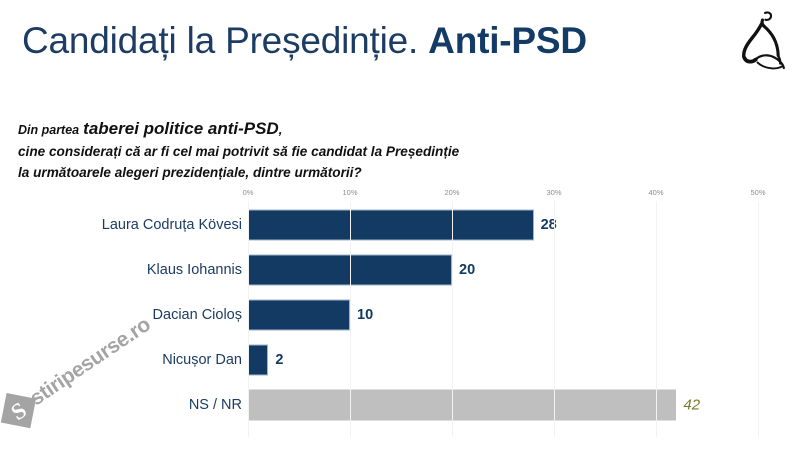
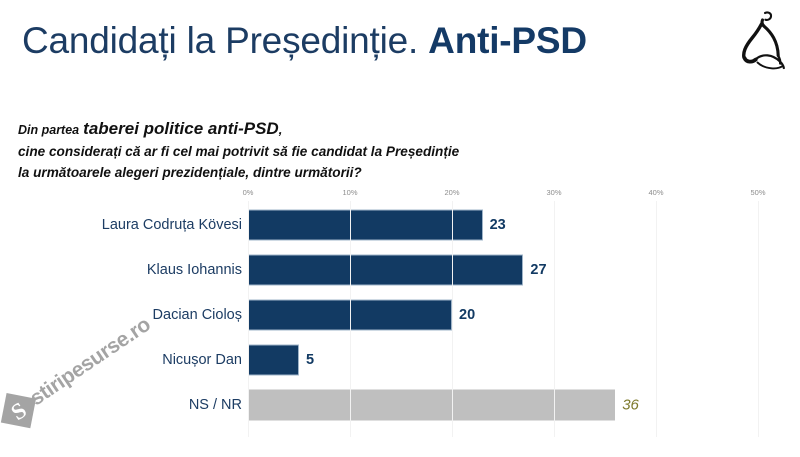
Laura Codruța Kövesi: 28 -> 23
Klaus Iohannis: 20 -> 27
Dacian Cioloș: 10 -> 20
Nicușor Dan: 2 -> 5
NS / NR: 42 -> 36
